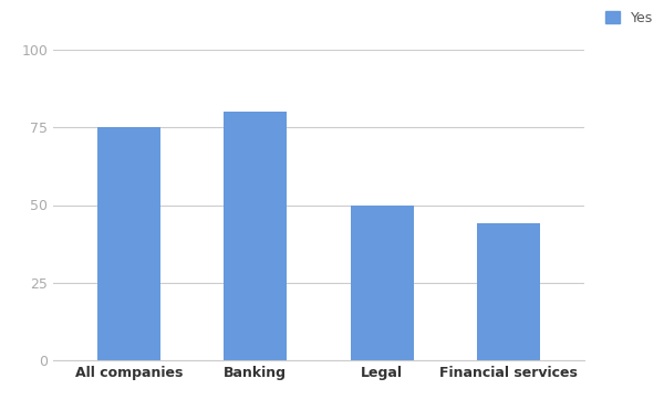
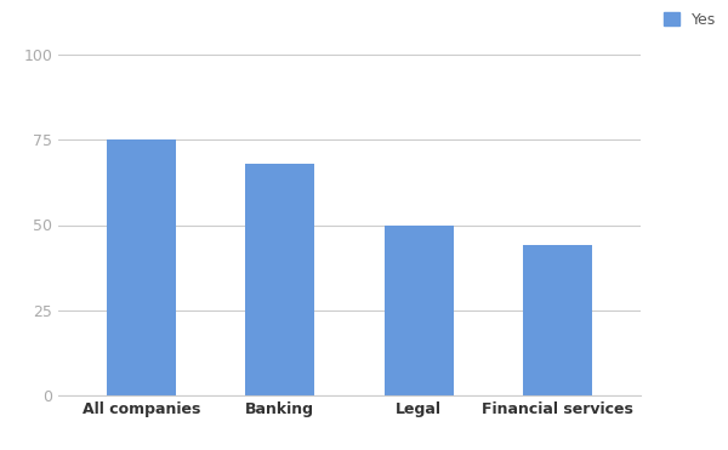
Banking: 80 -> 68
